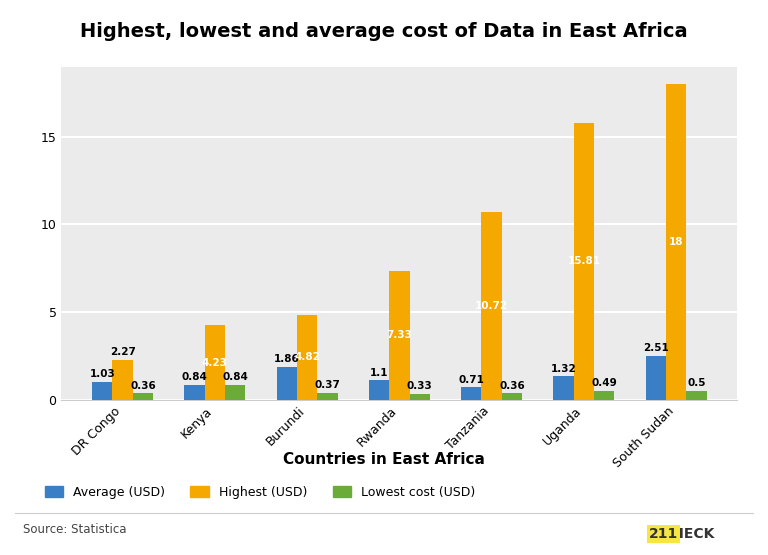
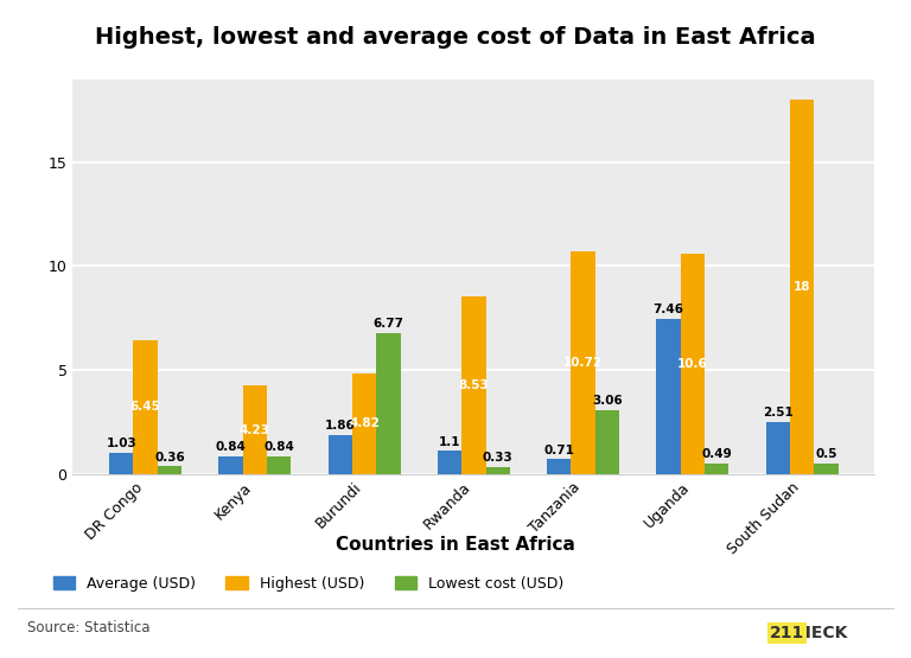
Highest (USD)/DR Congo: 2.27 -> 6.45
Lowest cost (USD)/Burundi: 0.37 -> 6.77
Highest (USD)/Rwanda: 7.33 -> 8.53
Lowest cost (USD)/Tanzania: 0.36 -> 3.06
Average (USD)/Uganda: 1.32 -> 7.46
Highest (USD)/Uganda: 15.8 -> 10.6
